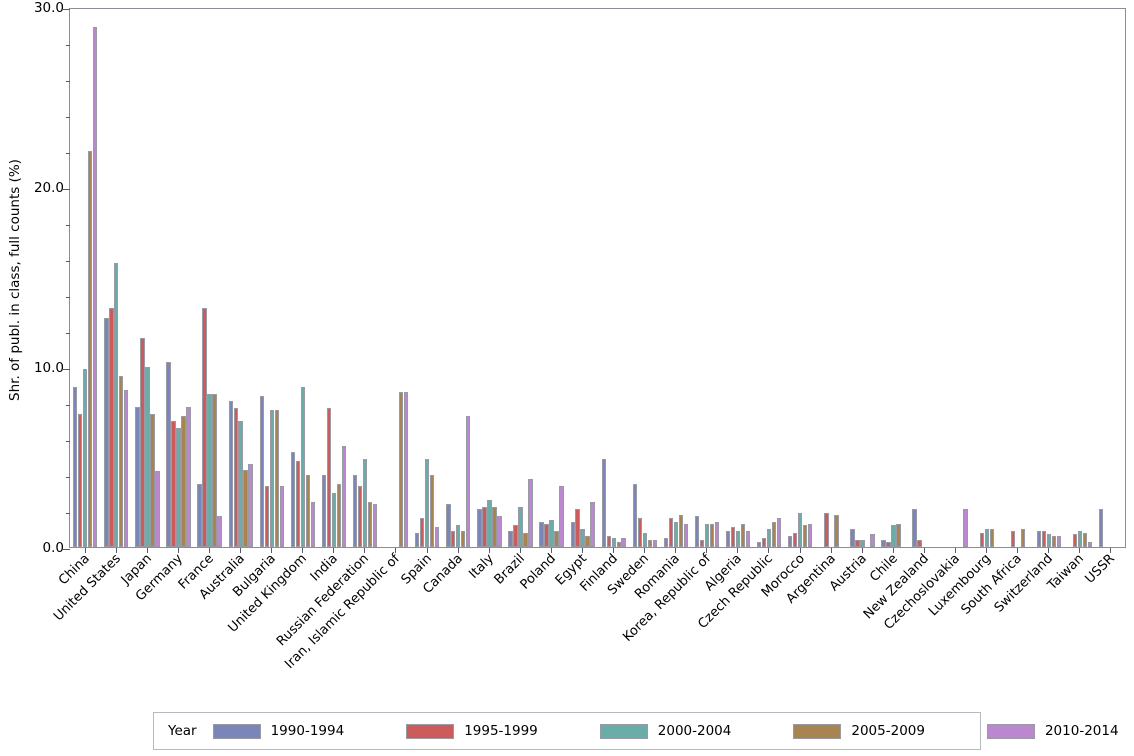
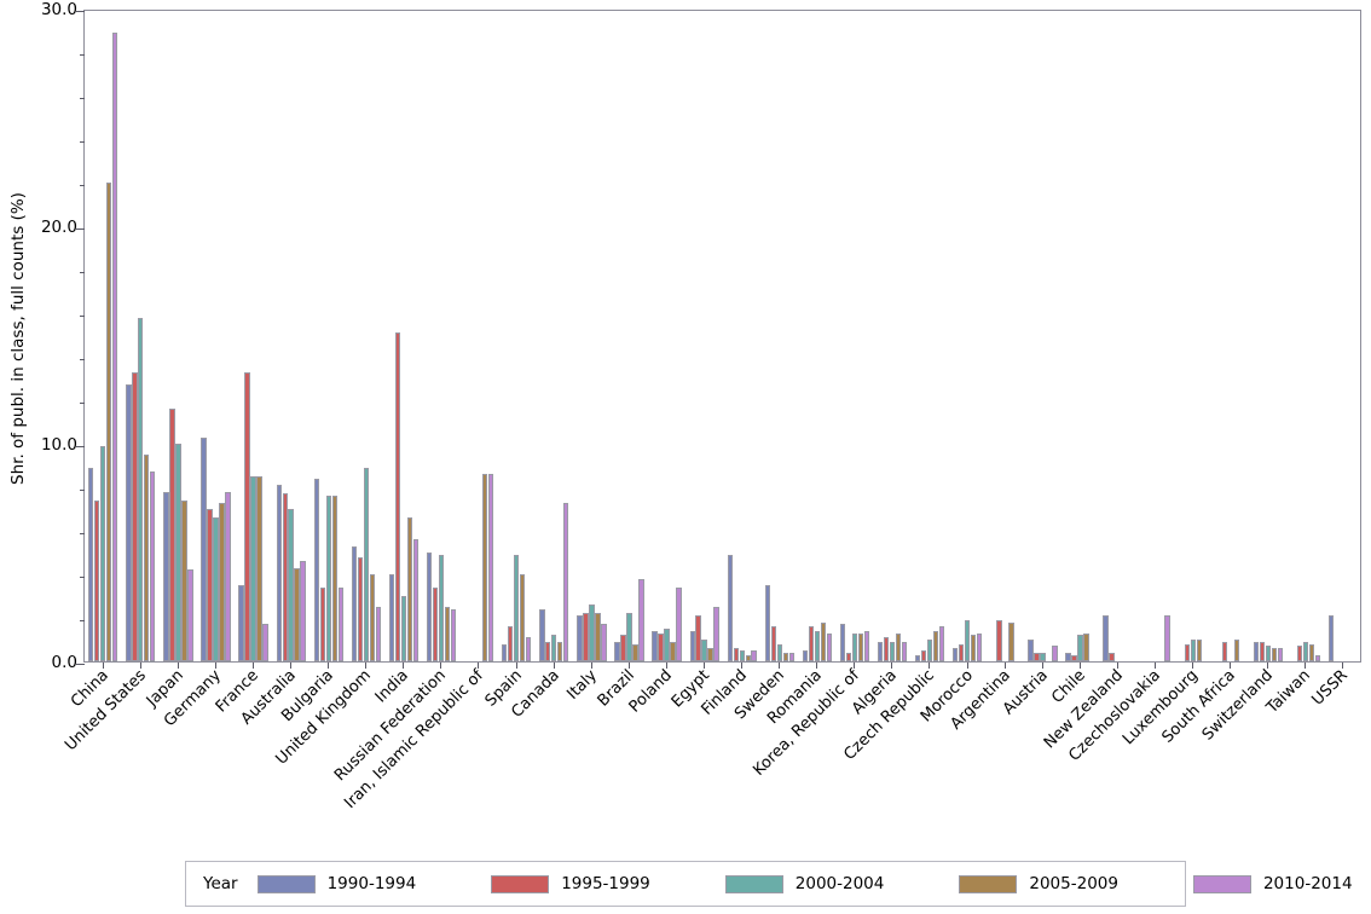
1995-1999/India: 7.7 -> 15.1
2005-2009/India: 3.5 -> 6.6
1990-1994/Russian Federation: 4.0 -> 5.0
